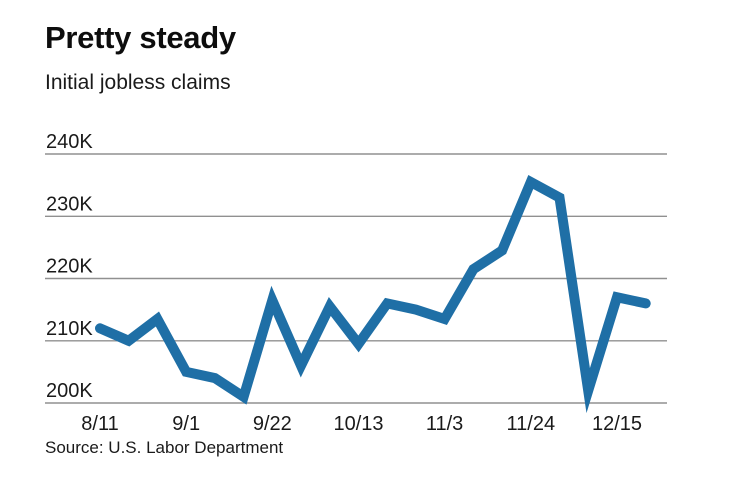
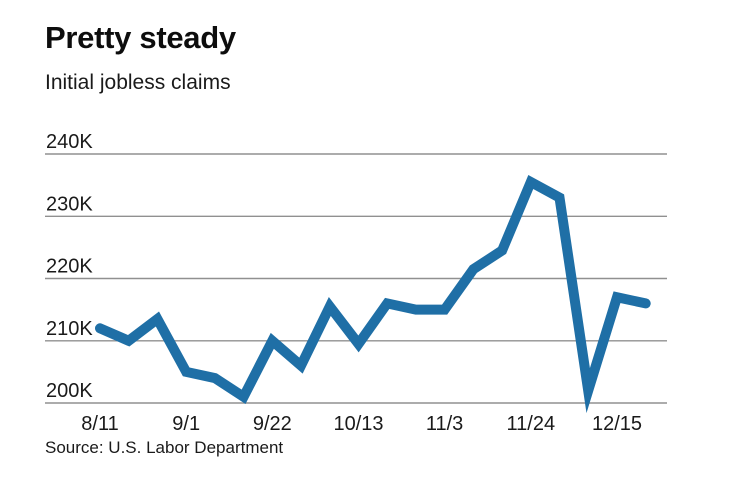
9/22: 216K -> 210K
11/3: 214K -> 215K
